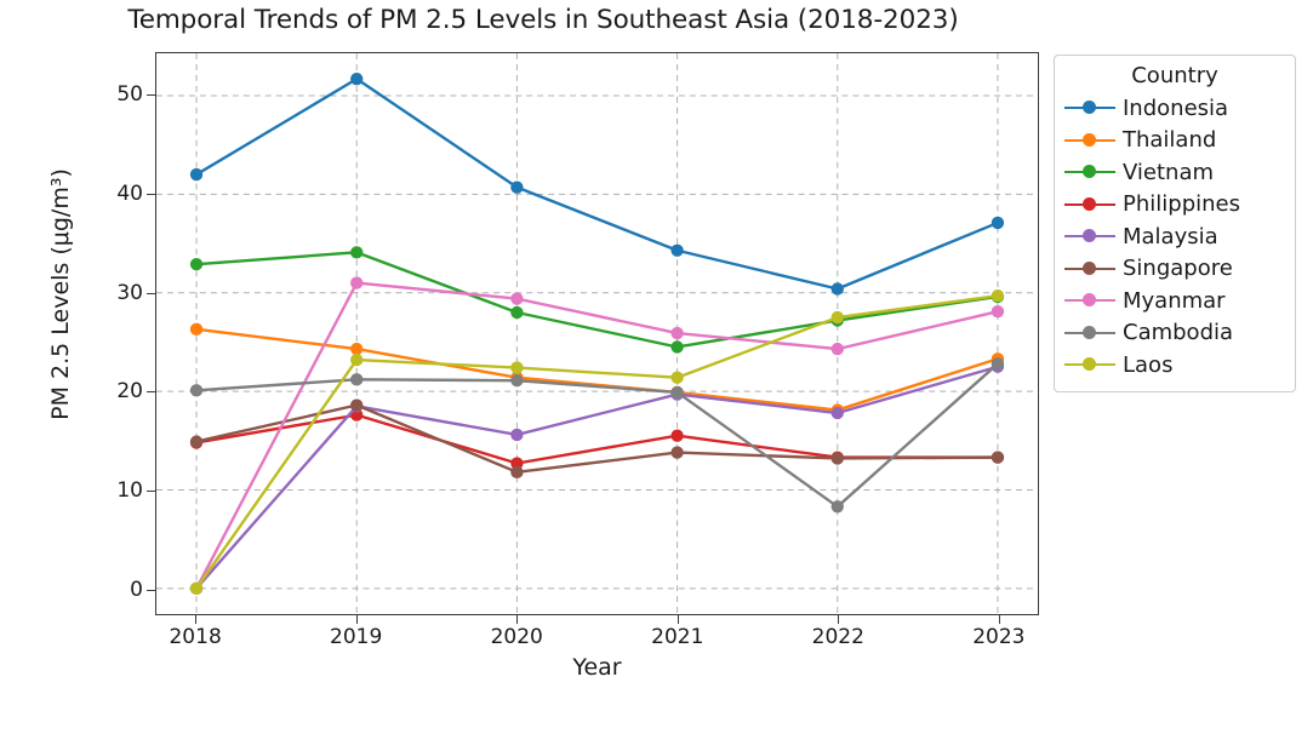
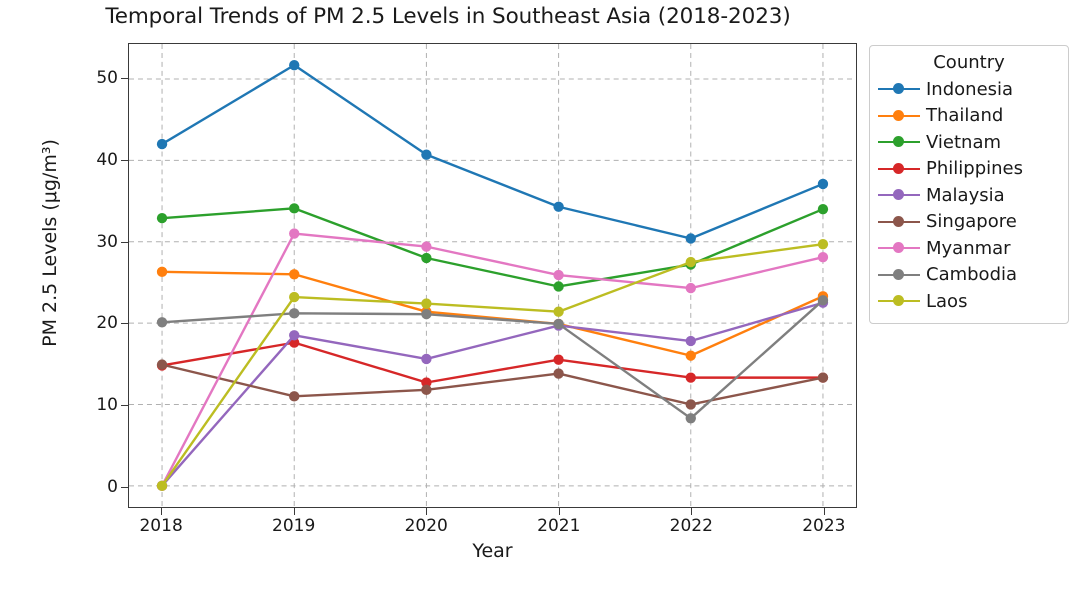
Thailand/2019: 24 -> 26
Singapore/2019: 19 -> 11
Thailand/2022: 18 -> 16
Singapore/2022: 13 -> 10
Vietnam/2023: 30 -> 34
